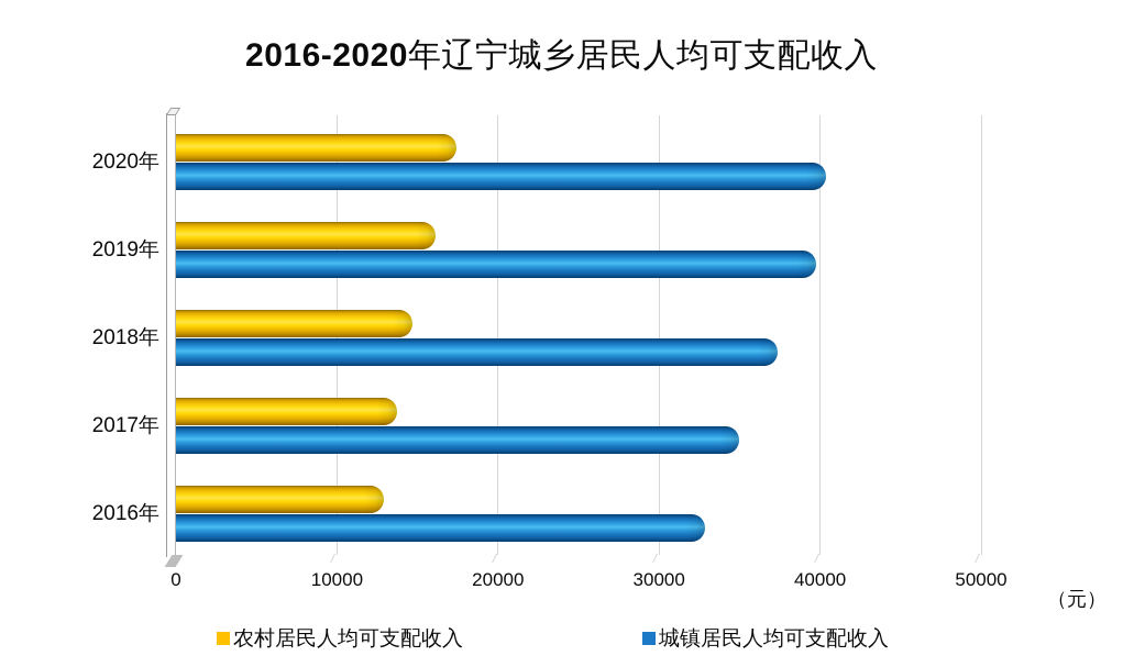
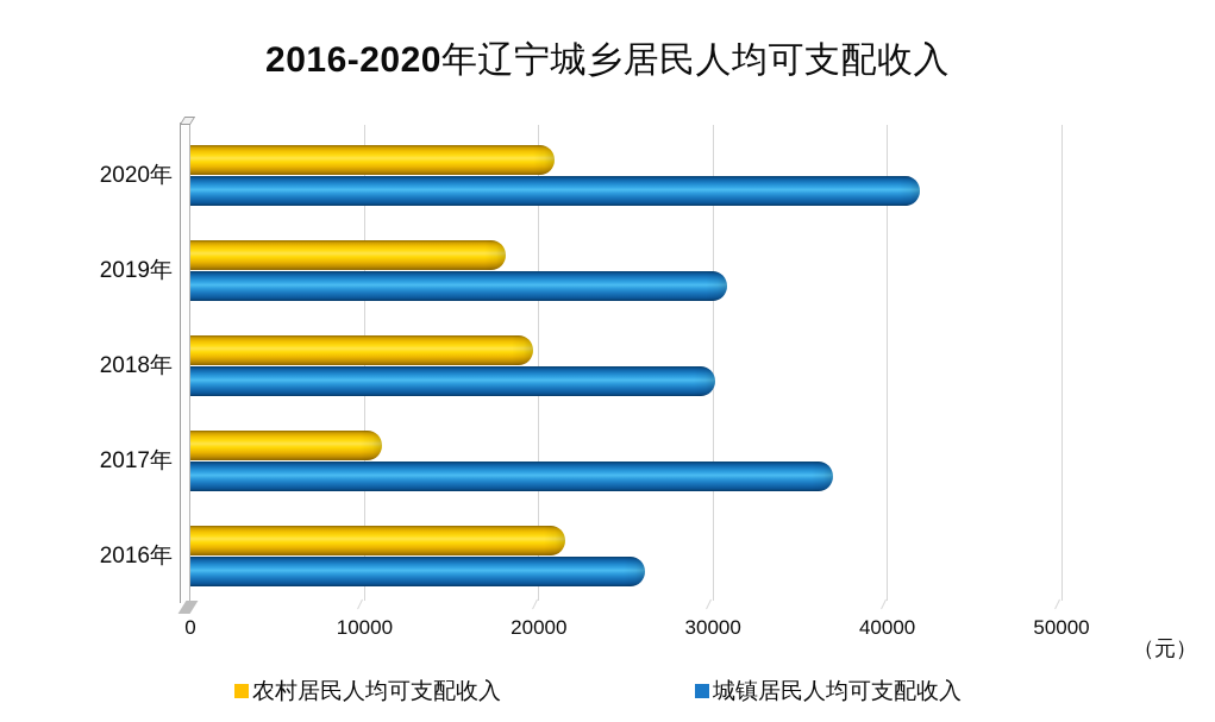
农村居民人均可支配收入/2020年: 17400 -> 20900
城镇居民人均可支配收入/2020年: 40400 -> 41900
农村居民人均可支配收入/2019年: 16100 -> 18100
城镇居民人均可支配收入/2019年: 39800 -> 30800
农村居民人均可支配收入/2018年: 14700 -> 19700
城镇居民人均可支配收入/2018年: 37300 -> 30100
农村居民人均可支配收入/2017年: 13700 -> 11000
城镇居民人均可支配收入/2017年: 35000 -> 36900
农村居民人均可支配收入/2016年: 12900 -> 21500
城镇居民人均可支配收入/2016年: 32900 -> 26100
